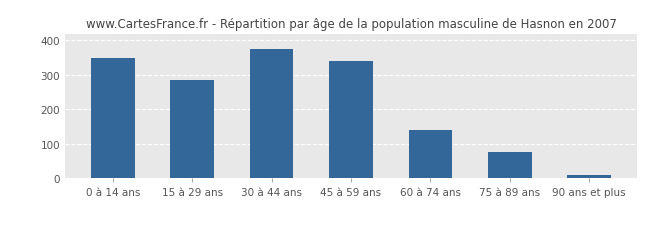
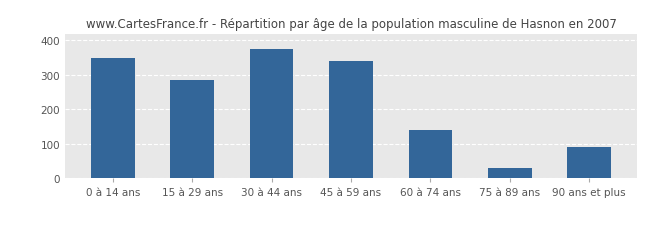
75 à 89 ans: 77 -> 30
90 ans et plus: 10 -> 90
